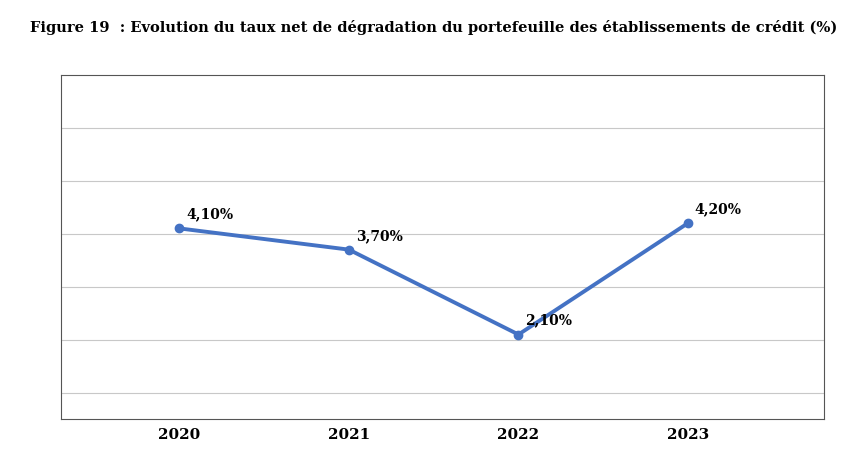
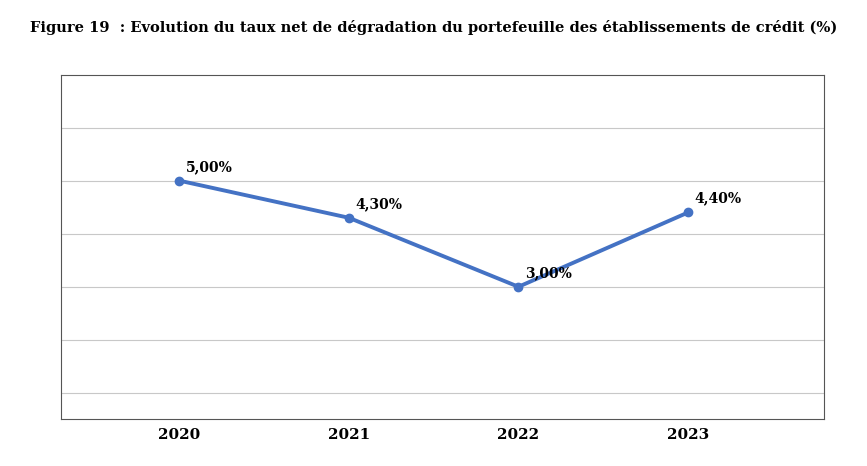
2020: 4,10% -> 5,00%
2021: 3,70% -> 4,30%
2022: 2,10% -> 3,00%
2023: 4,20% -> 4,40%
